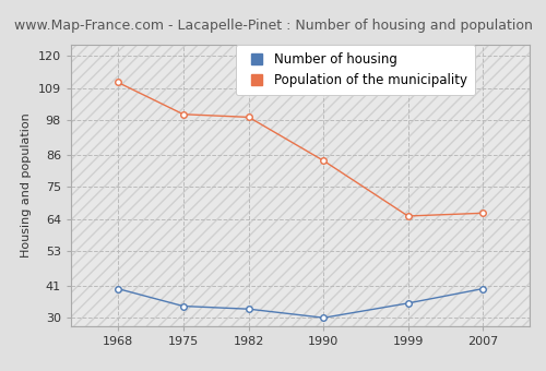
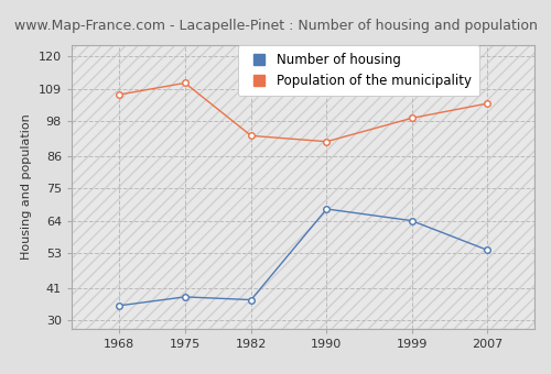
Number of housing/1968: 40 -> 35
Population of the municipality/1968: 111 -> 107
Number of housing/1975: 34 -> 38
Population of the municipality/1975: 100 -> 111
Number of housing/1982: 33 -> 37
Population of the municipality/1982: 99 -> 93
Number of housing/1990: 30 -> 68
Population of the municipality/1990: 84 -> 91
Number of housing/1999: 35 -> 64
Population of the municipality/1999: 65 -> 99
Number of housing/2007: 40 -> 54
Population of the municipality/2007: 66 -> 104
